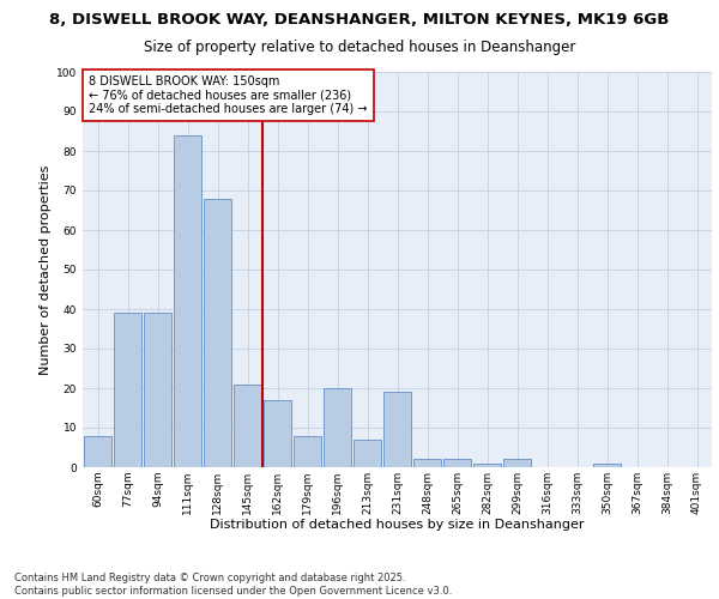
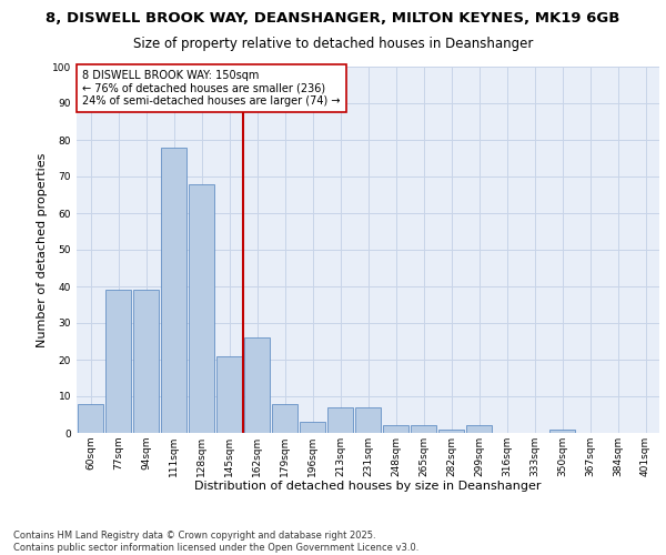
111sqm: 84 -> 78
162sqm: 17 -> 26
196sqm: 20 -> 3
231sqm: 19 -> 7
